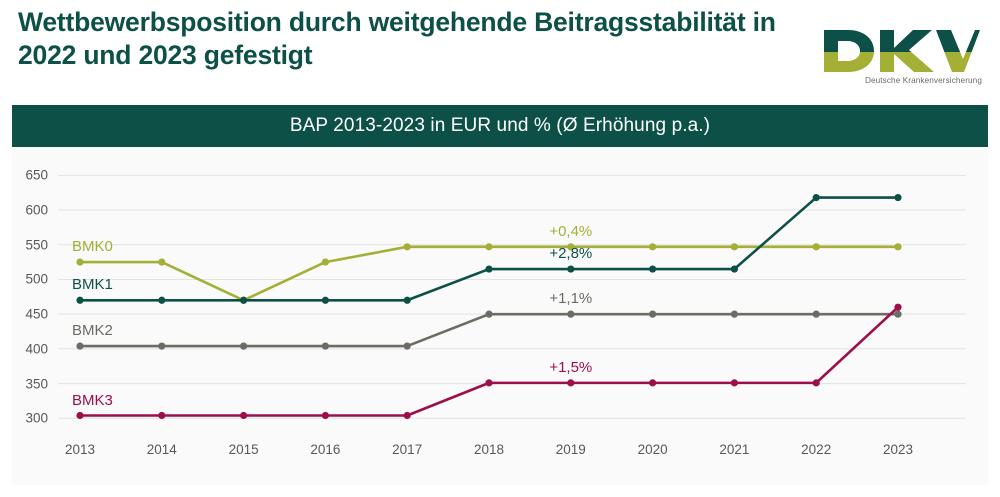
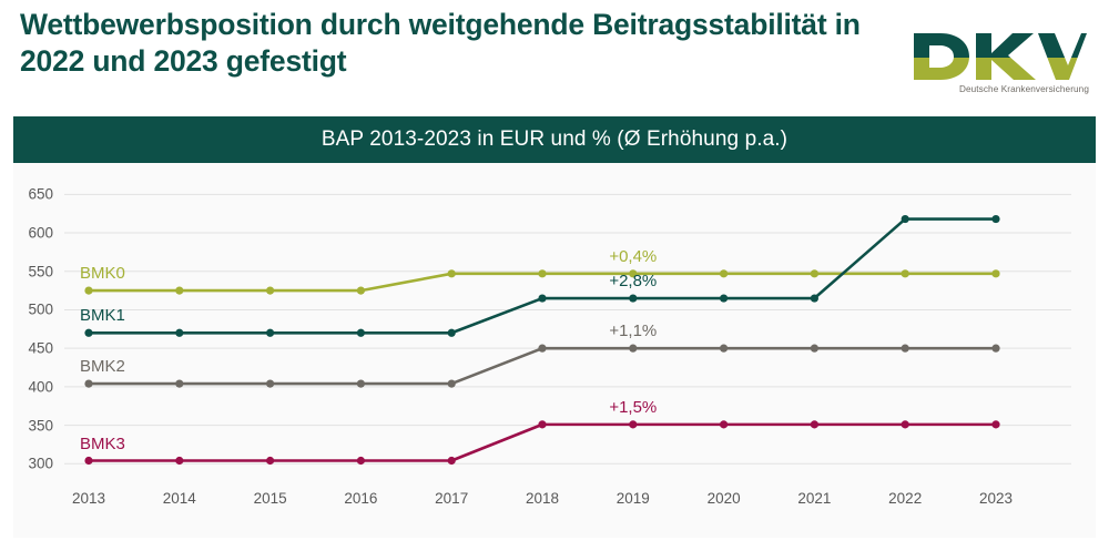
BMK0/2015: 470 -> 520
BMK3/2023: 460 -> 350
